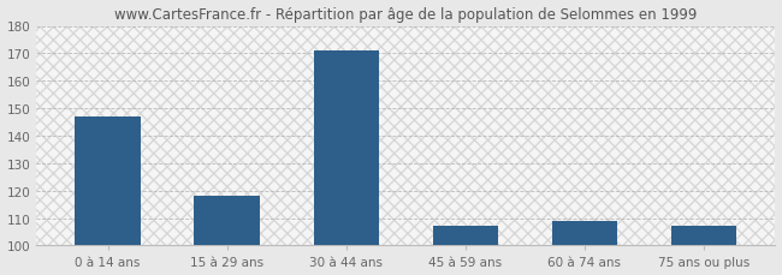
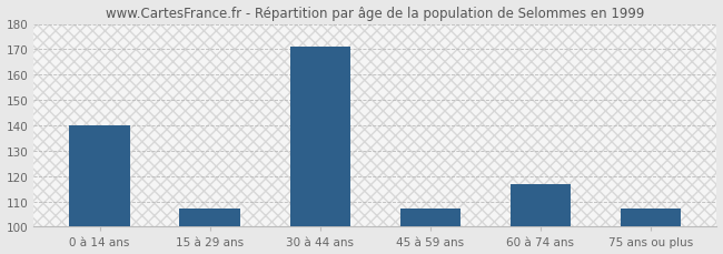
0 à 14 ans: 147 -> 140
15 à 29 ans: 118 -> 107
60 à 74 ans: 109 -> 117
